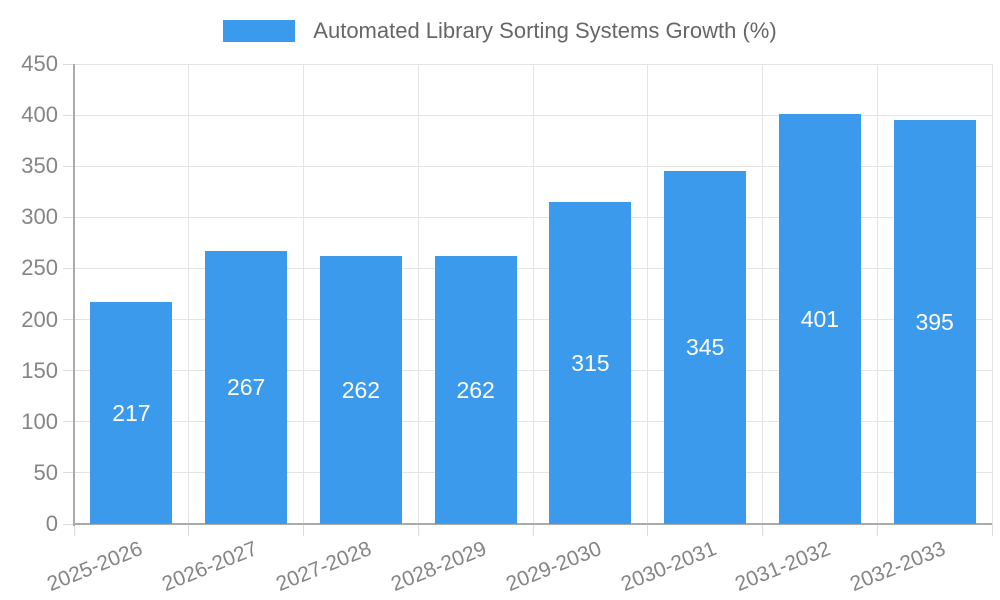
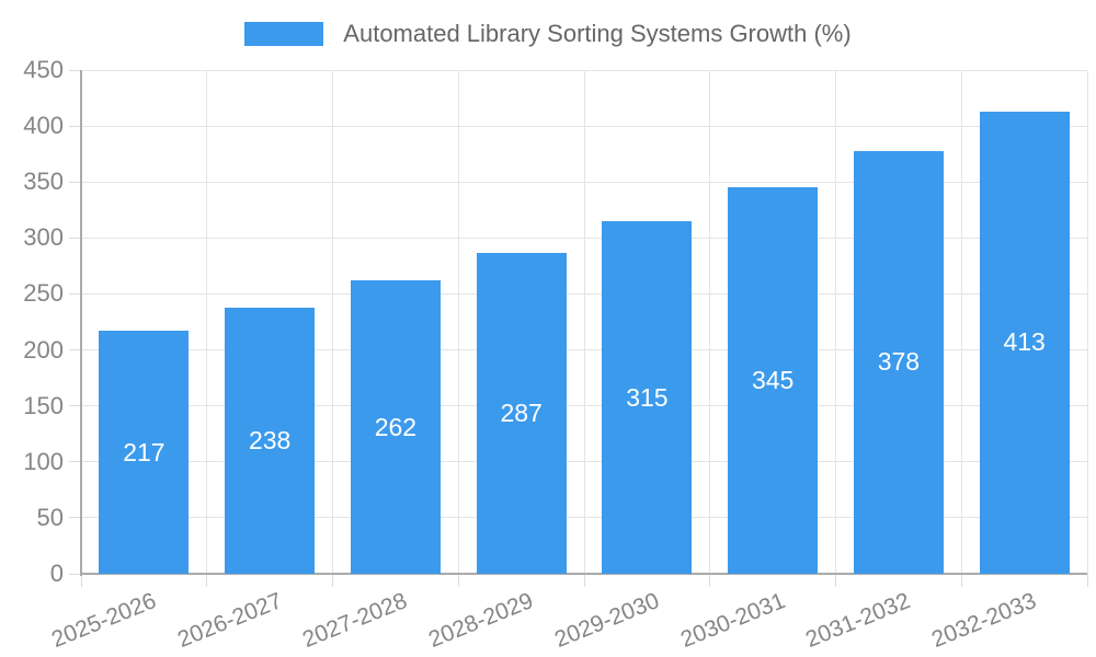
2026-2027: 267 -> 238
2028-2029: 262 -> 287
2031-2032: 401 -> 378
2032-2033: 395 -> 413
